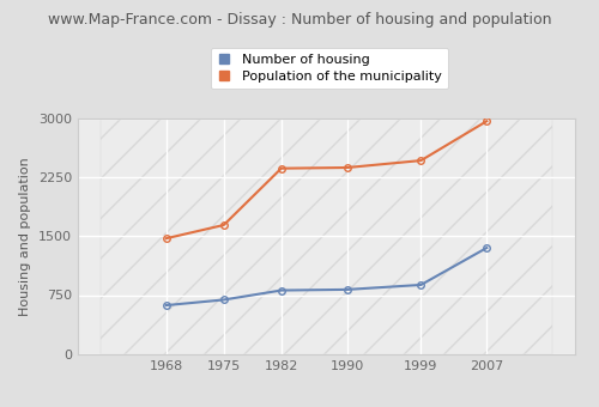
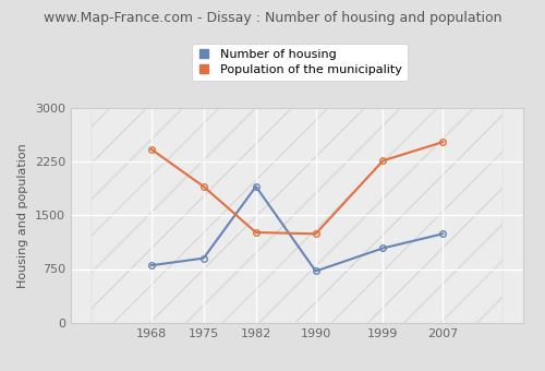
Number of housing/1968: 620 -> 800
Population of the municipality/1968: 1470 -> 2420
Number of housing/1975: 690 -> 900
Population of the municipality/1975: 1640 -> 1900
Number of housing/1982: 810 -> 1900
Population of the municipality/1982: 2360 -> 1260
Number of housing/1990: 820 -> 720
Population of the municipality/1990: 2370 -> 1240
Number of housing/1999: 880 -> 1040
Population of the municipality/1999: 2460 -> 2260
Number of housing/2007: 1350 -> 1240
Population of the municipality/2007: 2960 -> 2520
